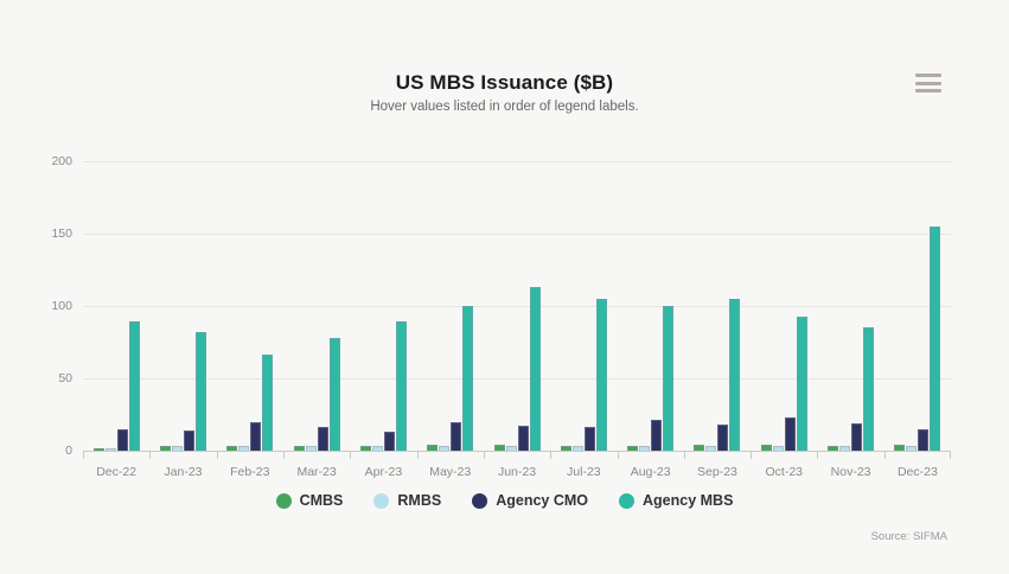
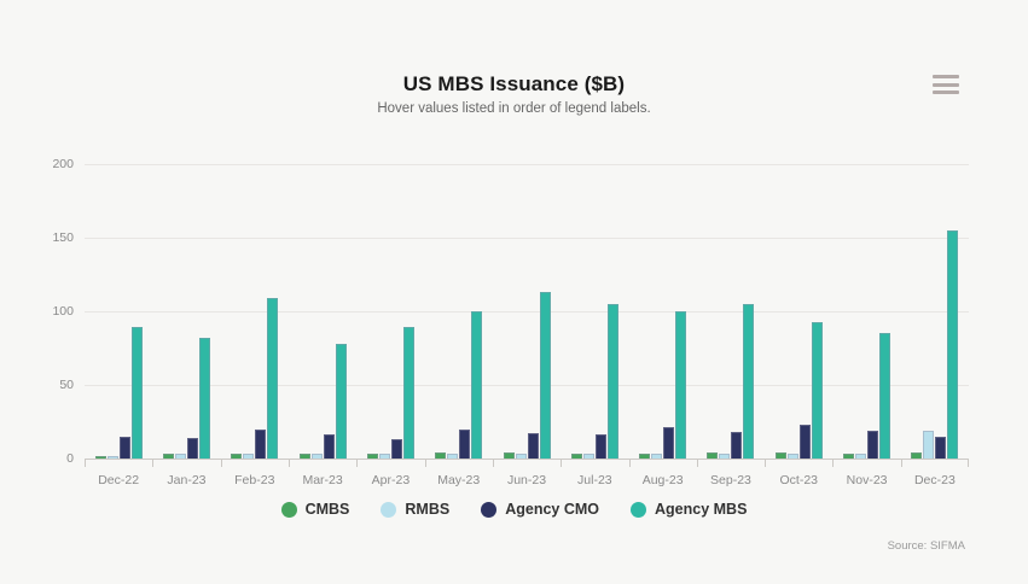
Agency MBS/Feb-23: 66 -> 109
RMBS/Dec-23: 3 -> 19
